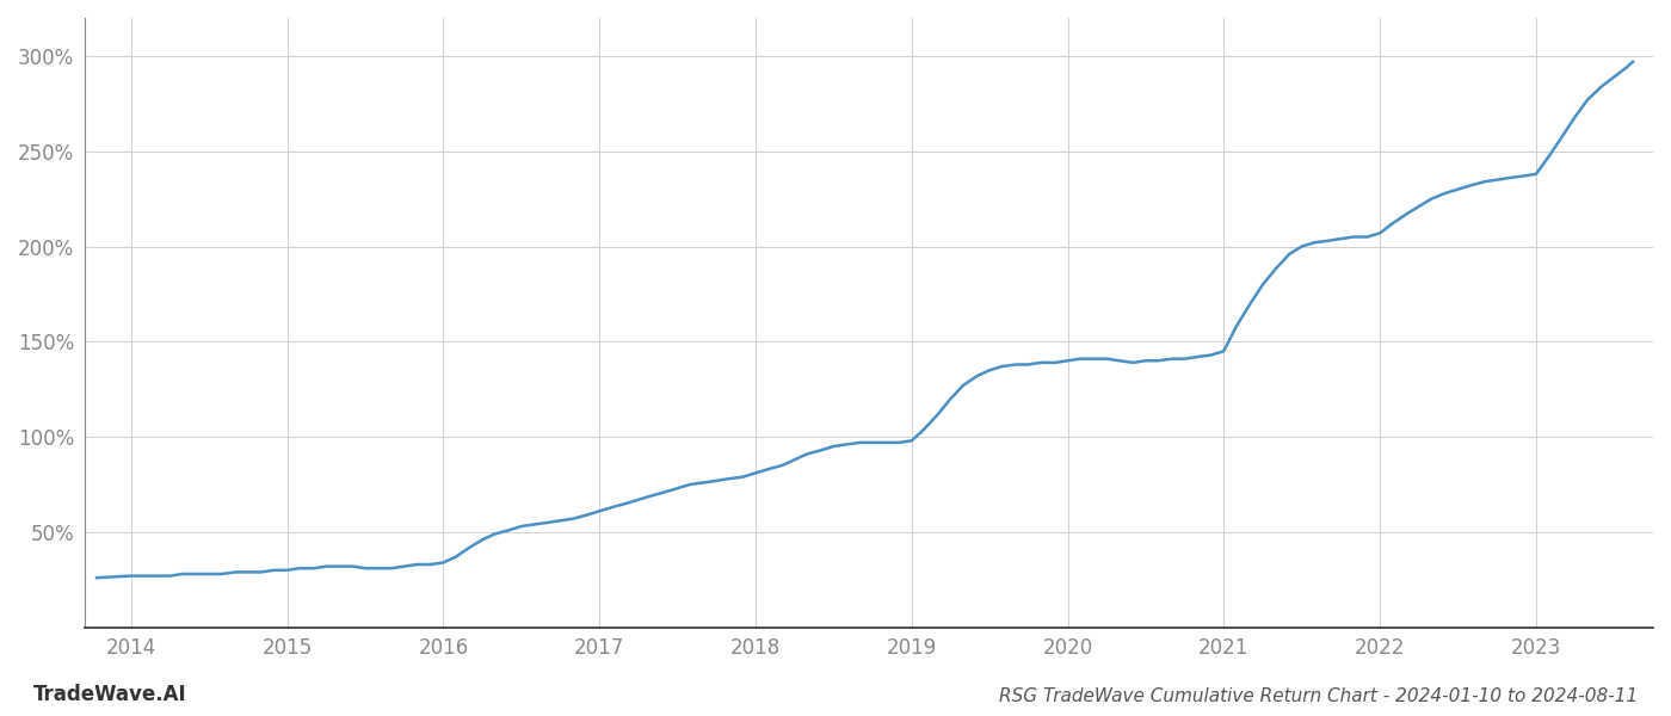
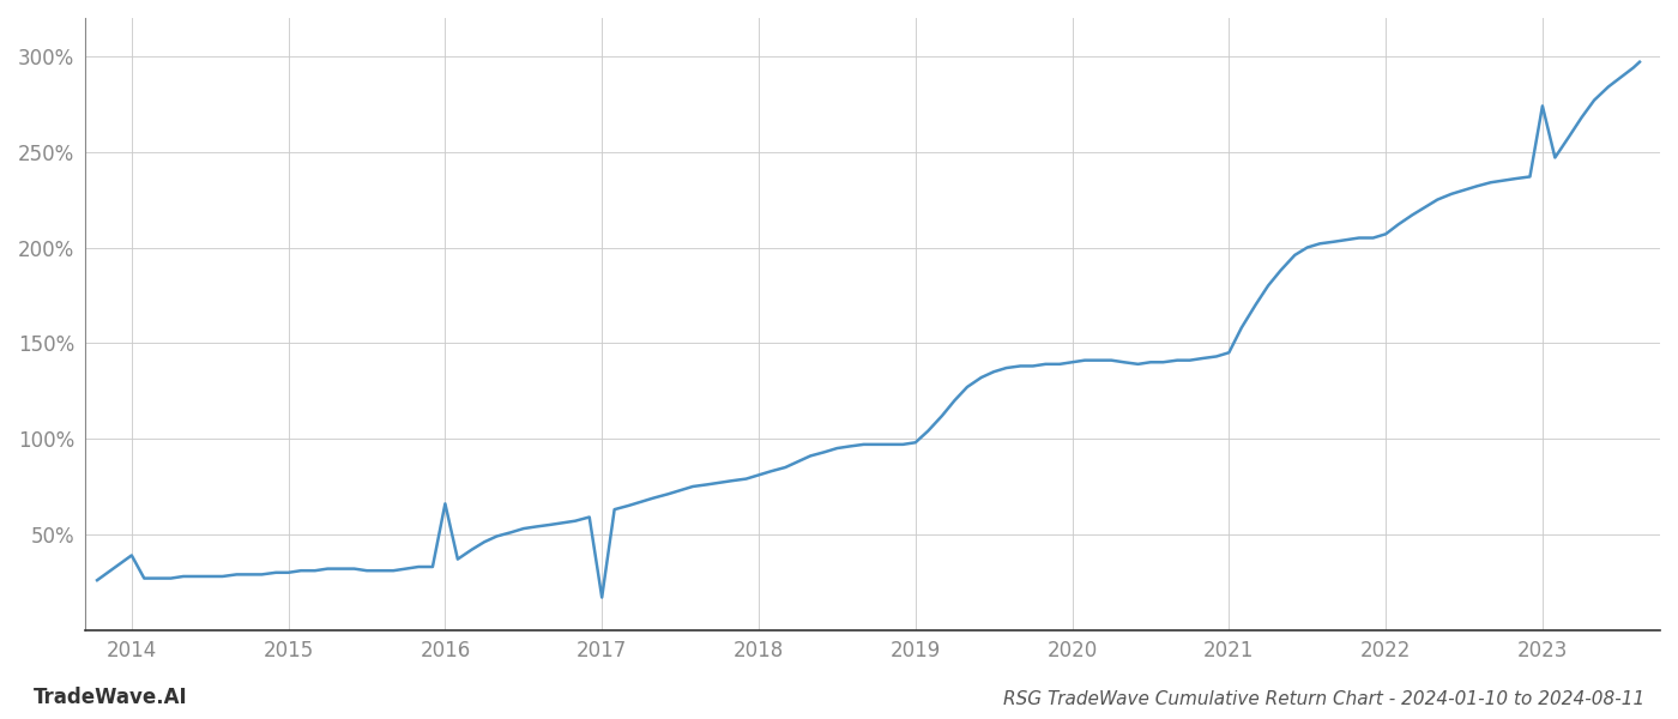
2014: 27% -> 39%
2016: 34% -> 66%
2017: 61% -> 17%
2023: 238% -> 274%
